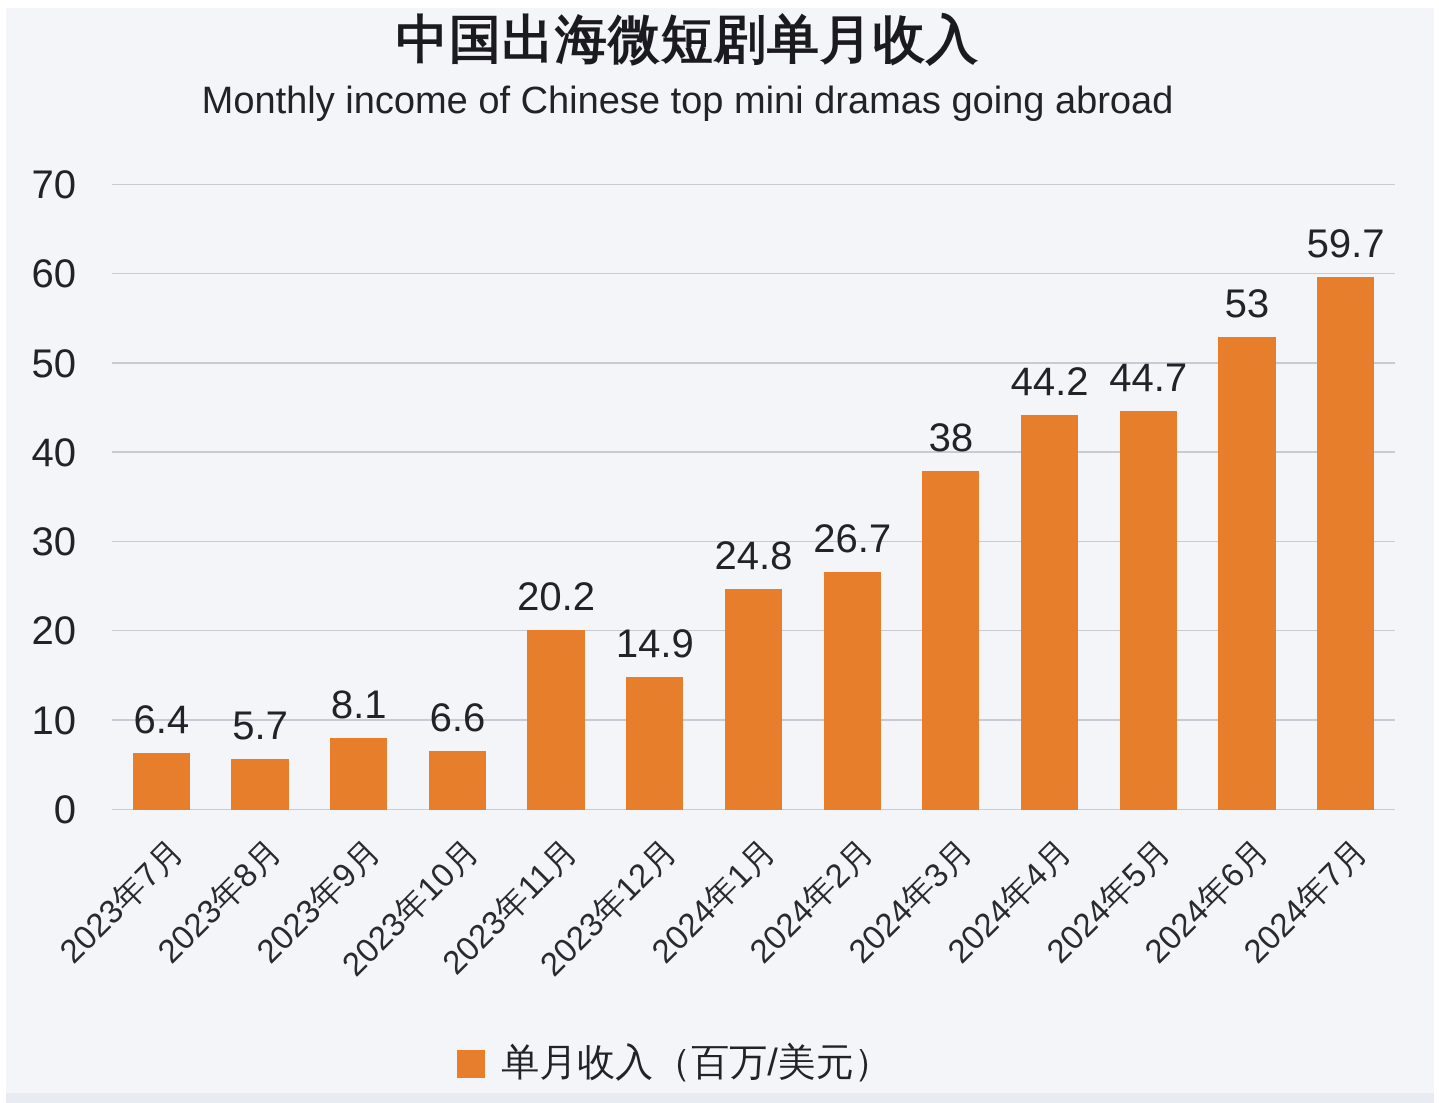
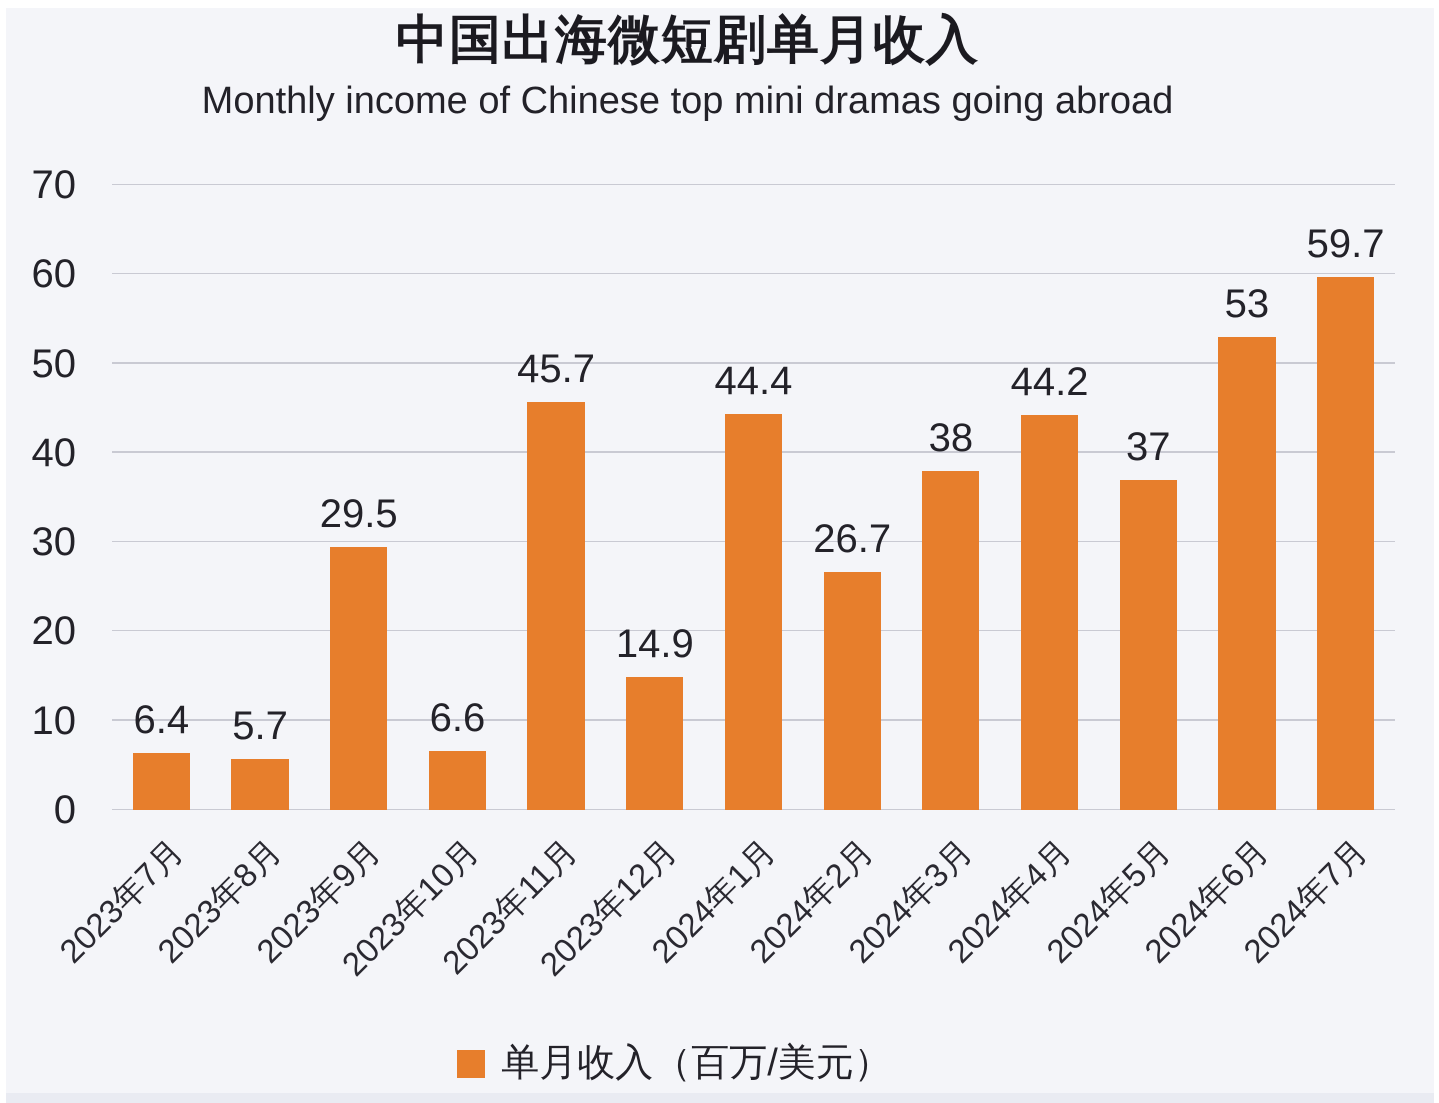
2023年9月: 8.1 -> 29.5
2023年11月: 20.2 -> 45.7
2024年1月: 24.8 -> 44.4
2024年5月: 44.7 -> 37
